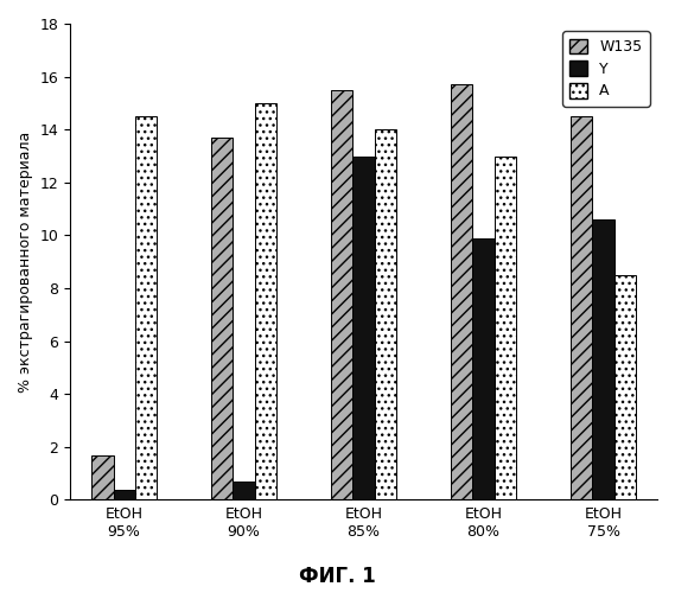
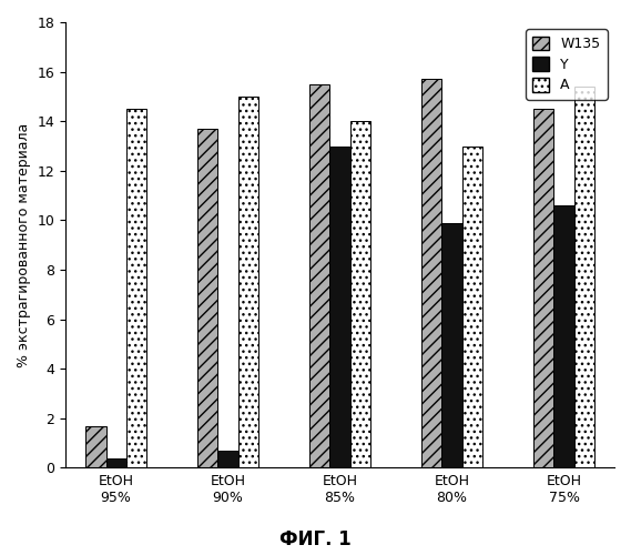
A/EtOH 75%: 8.5 -> 15.4
